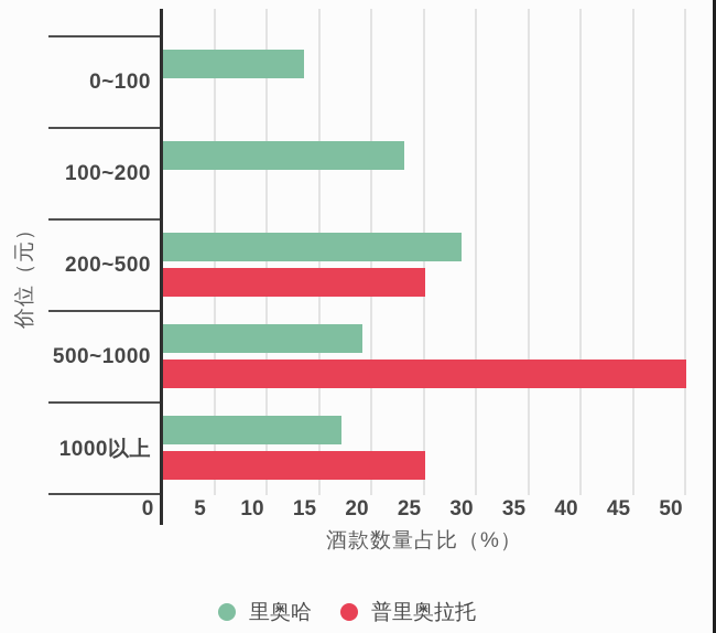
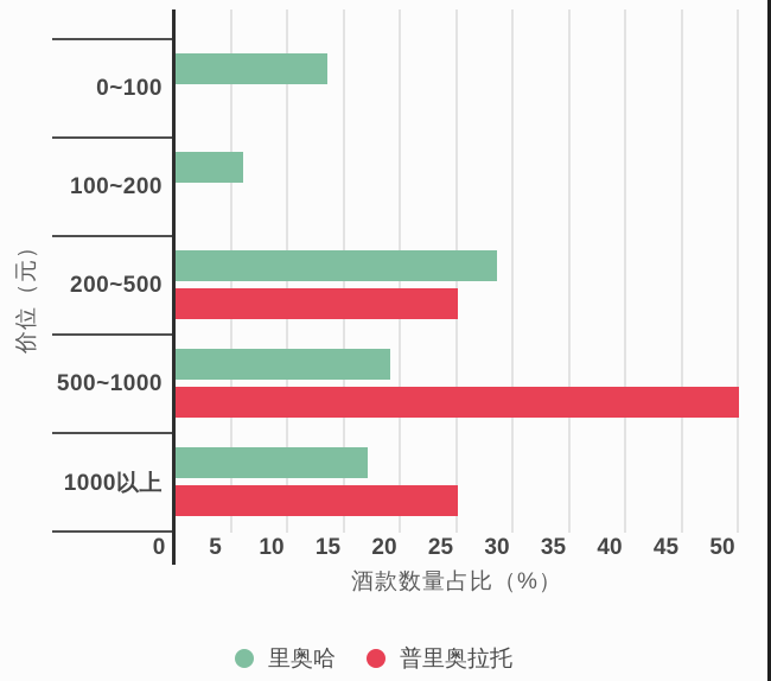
里奥哈/100~200: 23 -> 6
